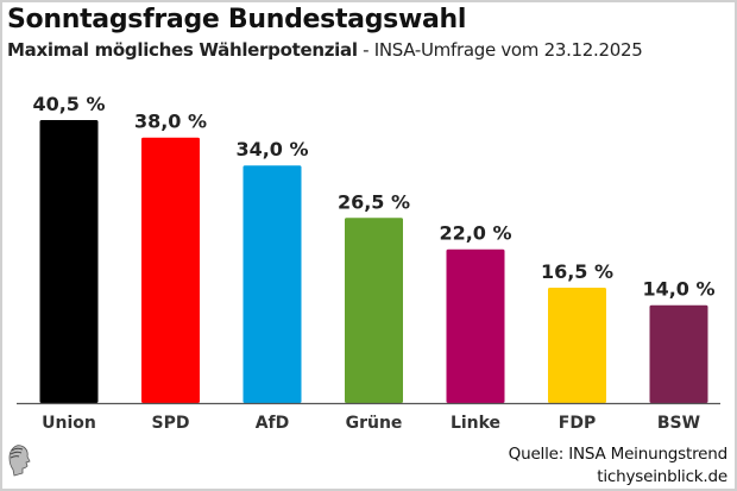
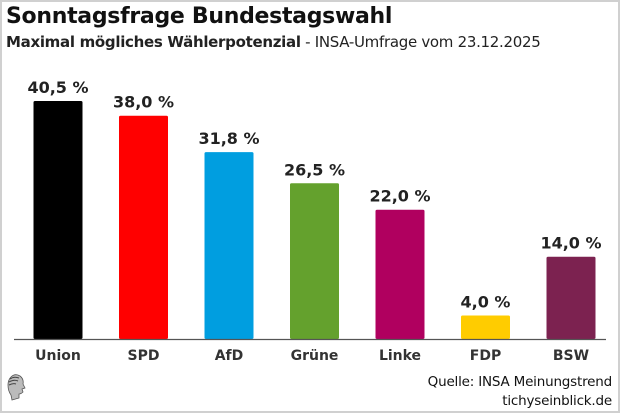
AfD: 34,0 -> 31,8
FDP: 16,5 -> 4,0
